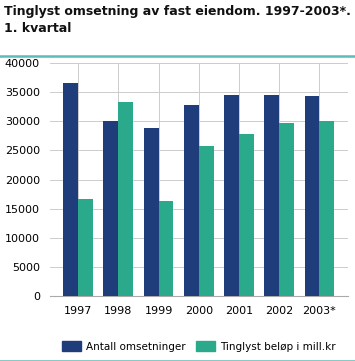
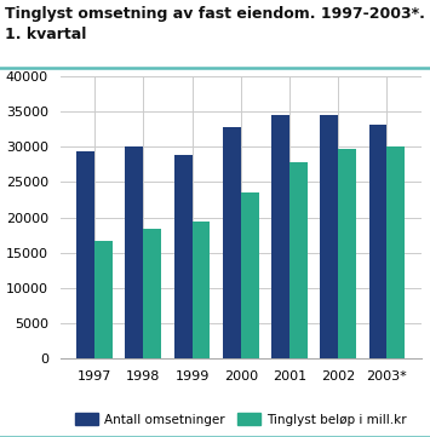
Antall omsetninger/1997: 36600 -> 29300
Tinglyst beløp i mill.kr/1998: 33400 -> 18300
Tinglyst beløp i mill.kr/1999: 16400 -> 19500
Tinglyst beløp i mill.kr/2000: 25800 -> 23600
Antall omsetninger/2003*: 34400 -> 33200
